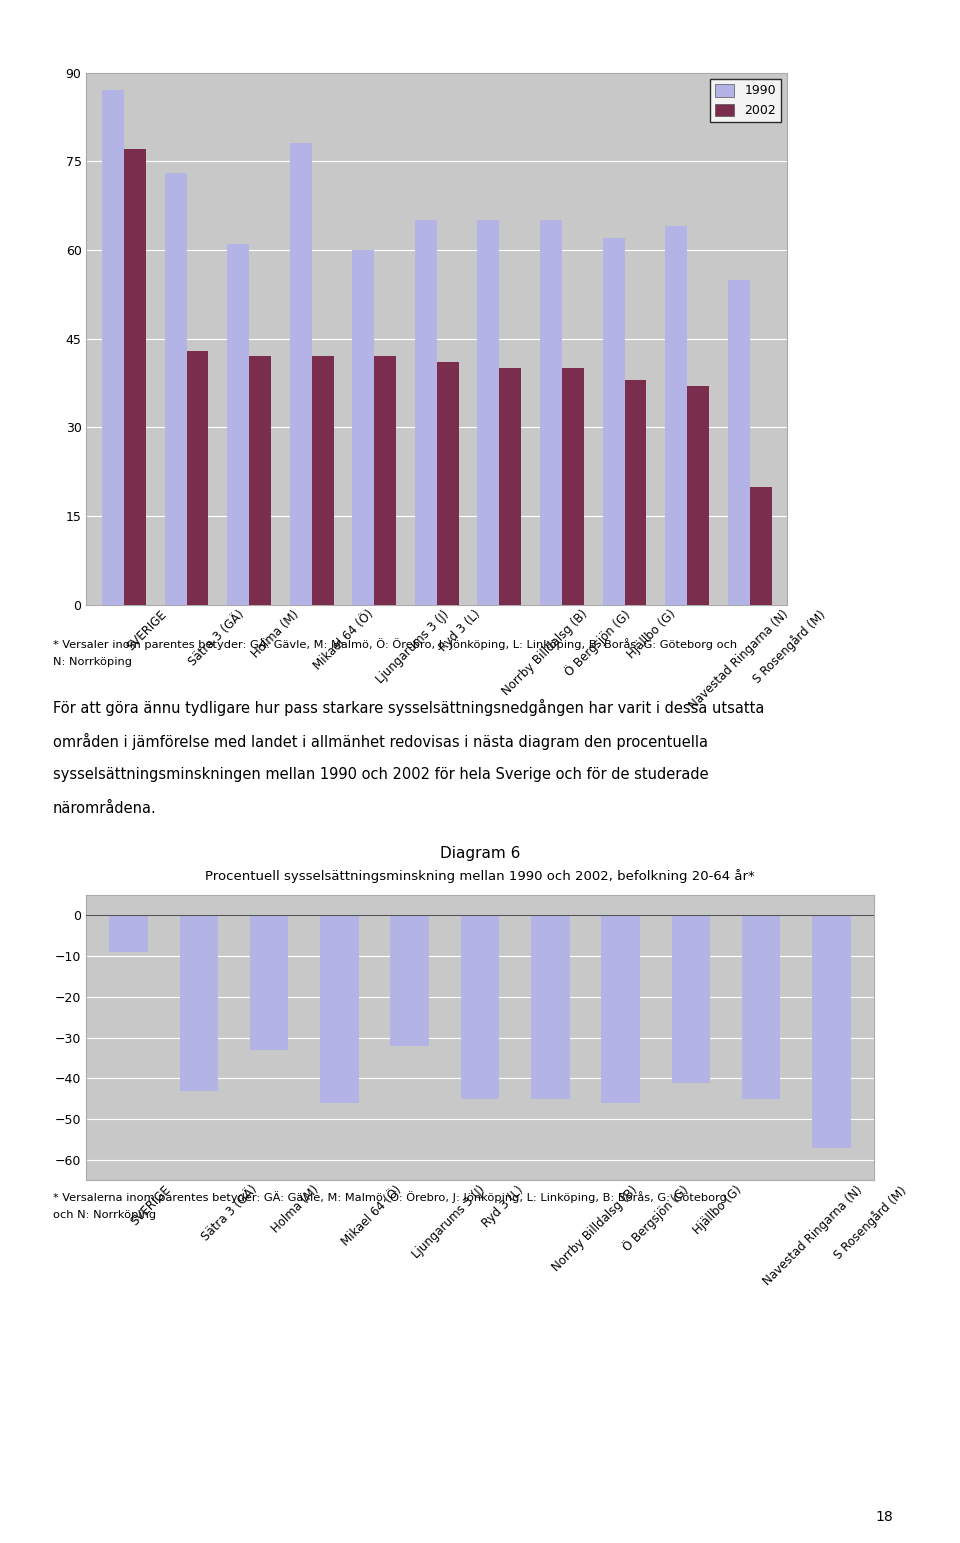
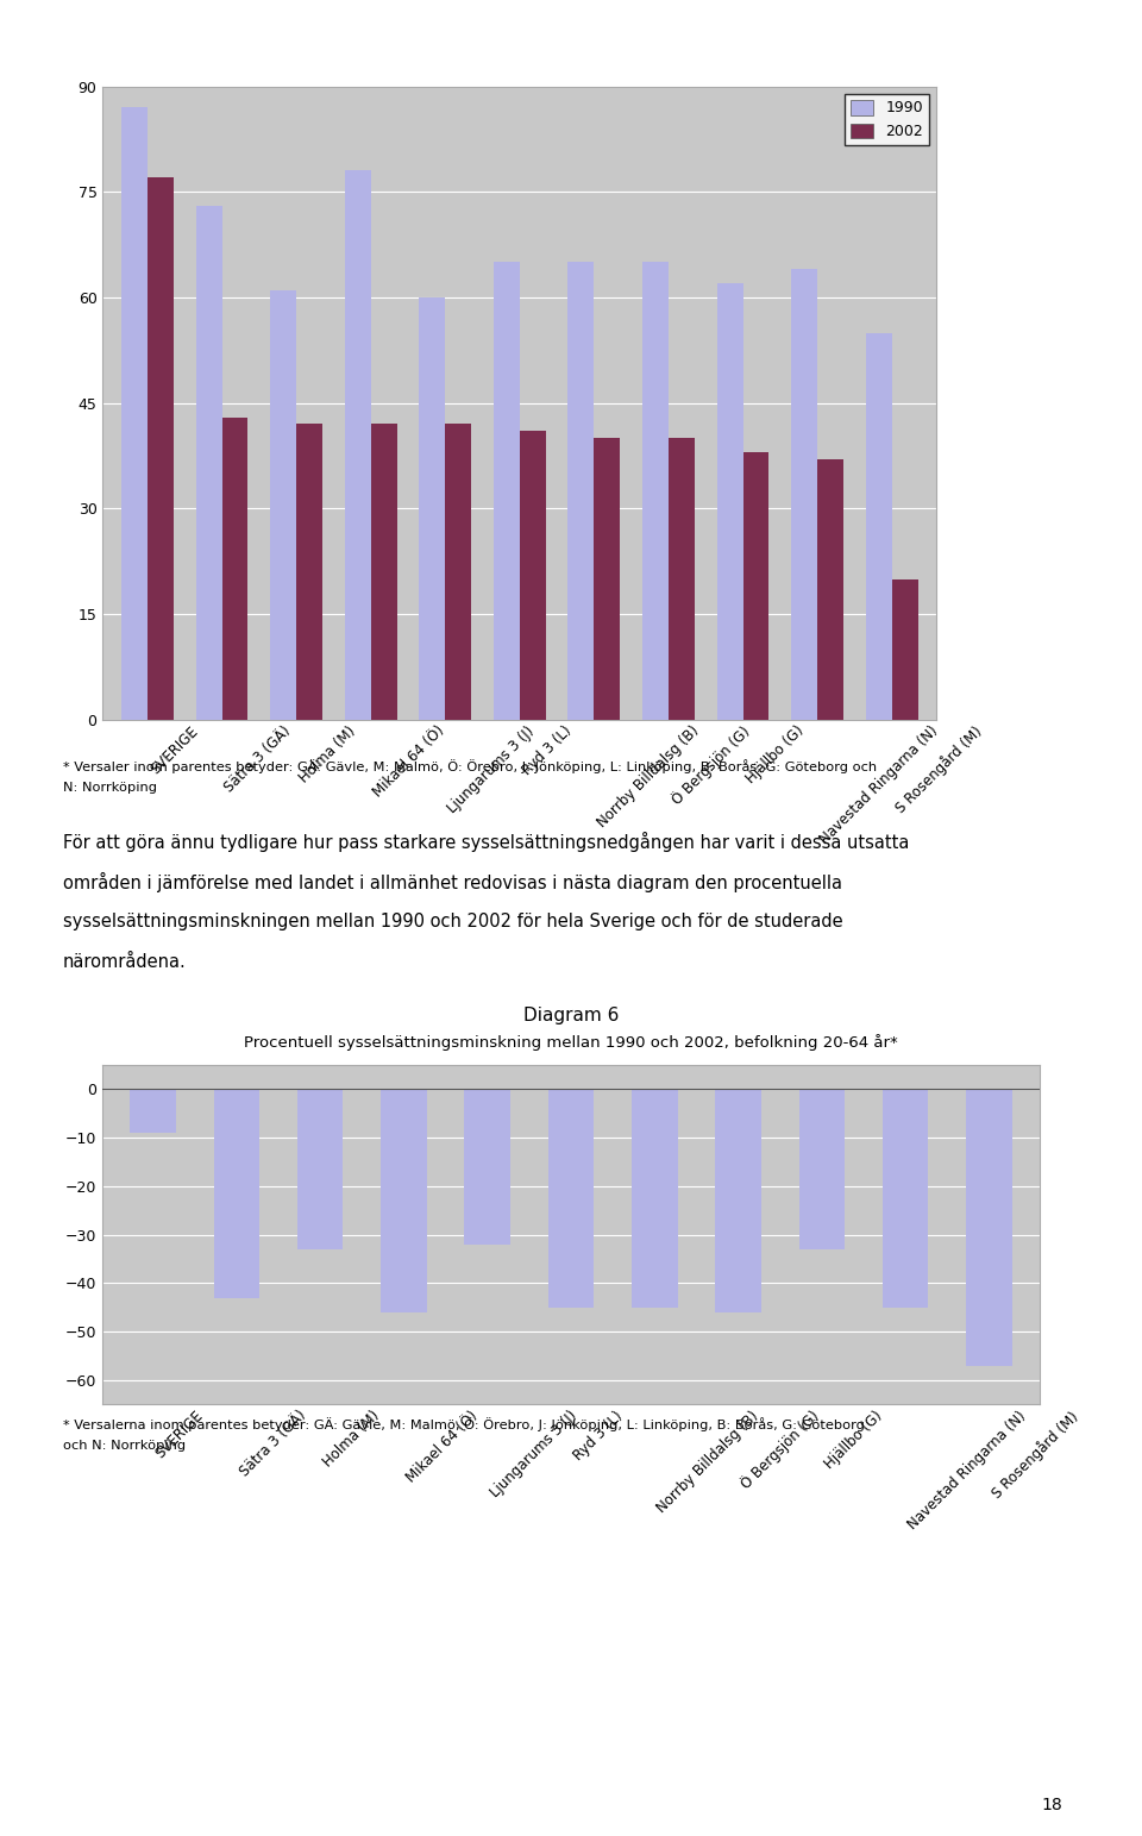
Hjällbo (G): -41 -> -33
